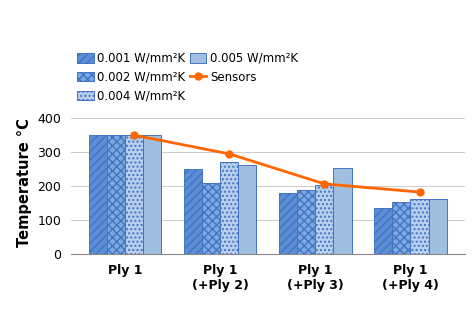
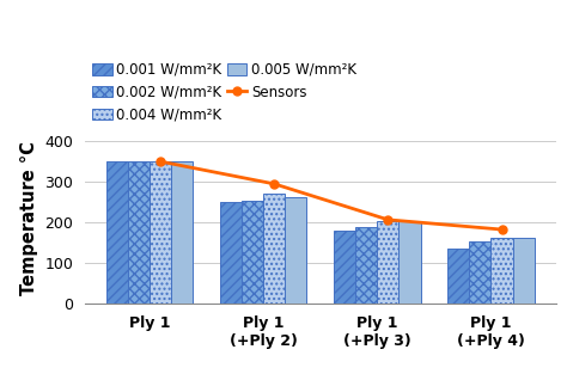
0.002 W/mm²K/Ply 1 (+Ply 2): 210 -> 255
0.005 W/mm²K/Ply 1 (+Ply 3): 255 -> 205
